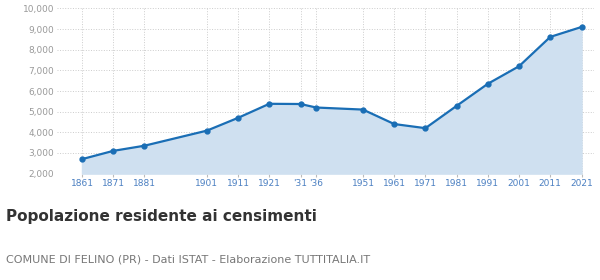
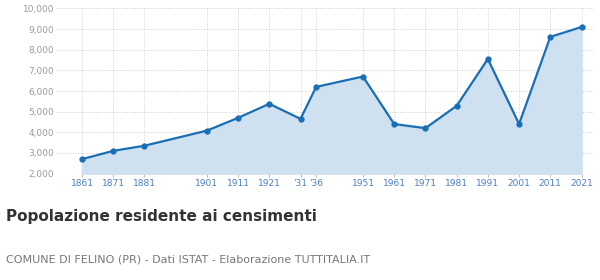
'31: 5,370 -> 4,650
'36: 5,200 -> 6,200
1951: 5,100 -> 6,700
1991: 6,350 -> 7,550
2001: 7,200 -> 4,400
